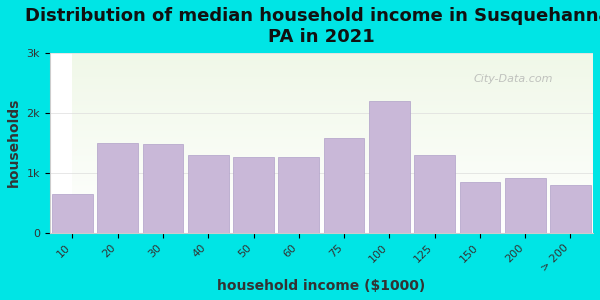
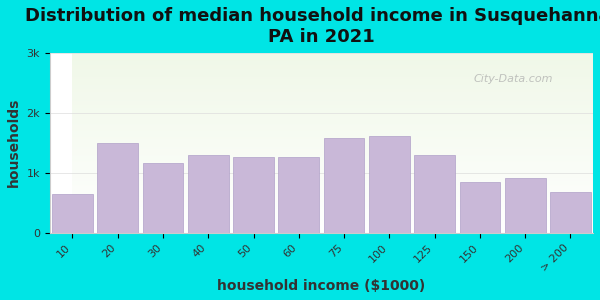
30: 1.48k -> 1.16k
100: 2.20k -> 1.62k
> 200: 0.80k -> 0.68k
